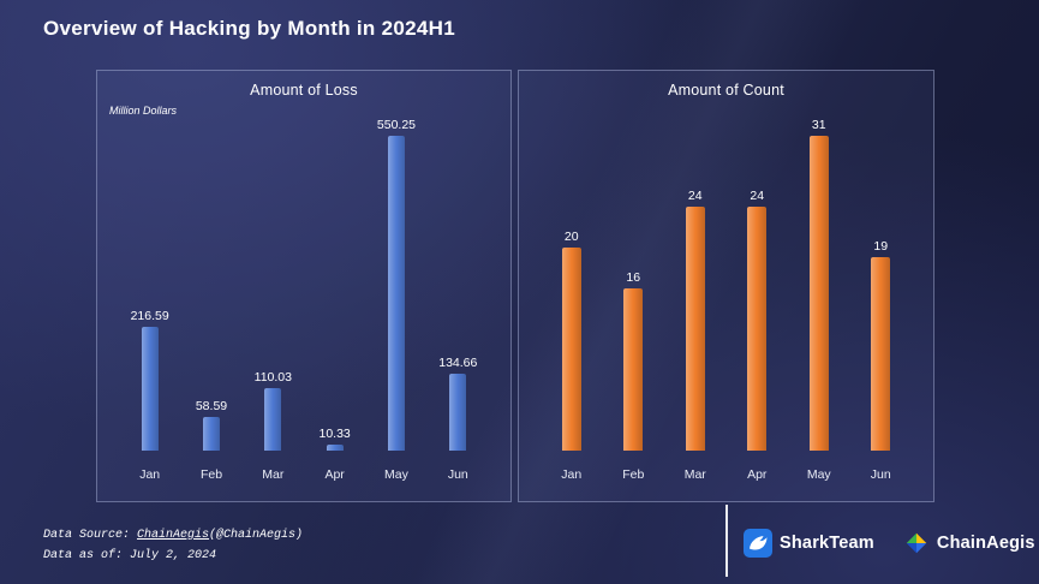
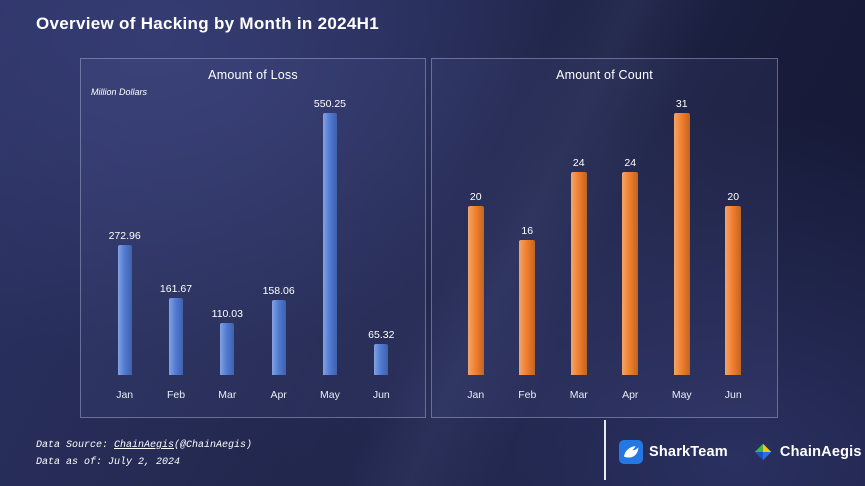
Amount of Loss/Jan: 216.59 -> 272.96
Amount of Loss/Feb: 58.59 -> 161.67
Amount of Loss/Apr: 10.33 -> 158.06
Amount of Loss/Jun: 134.66 -> 65.32
Amount of Count/Jun: 19 -> 20
